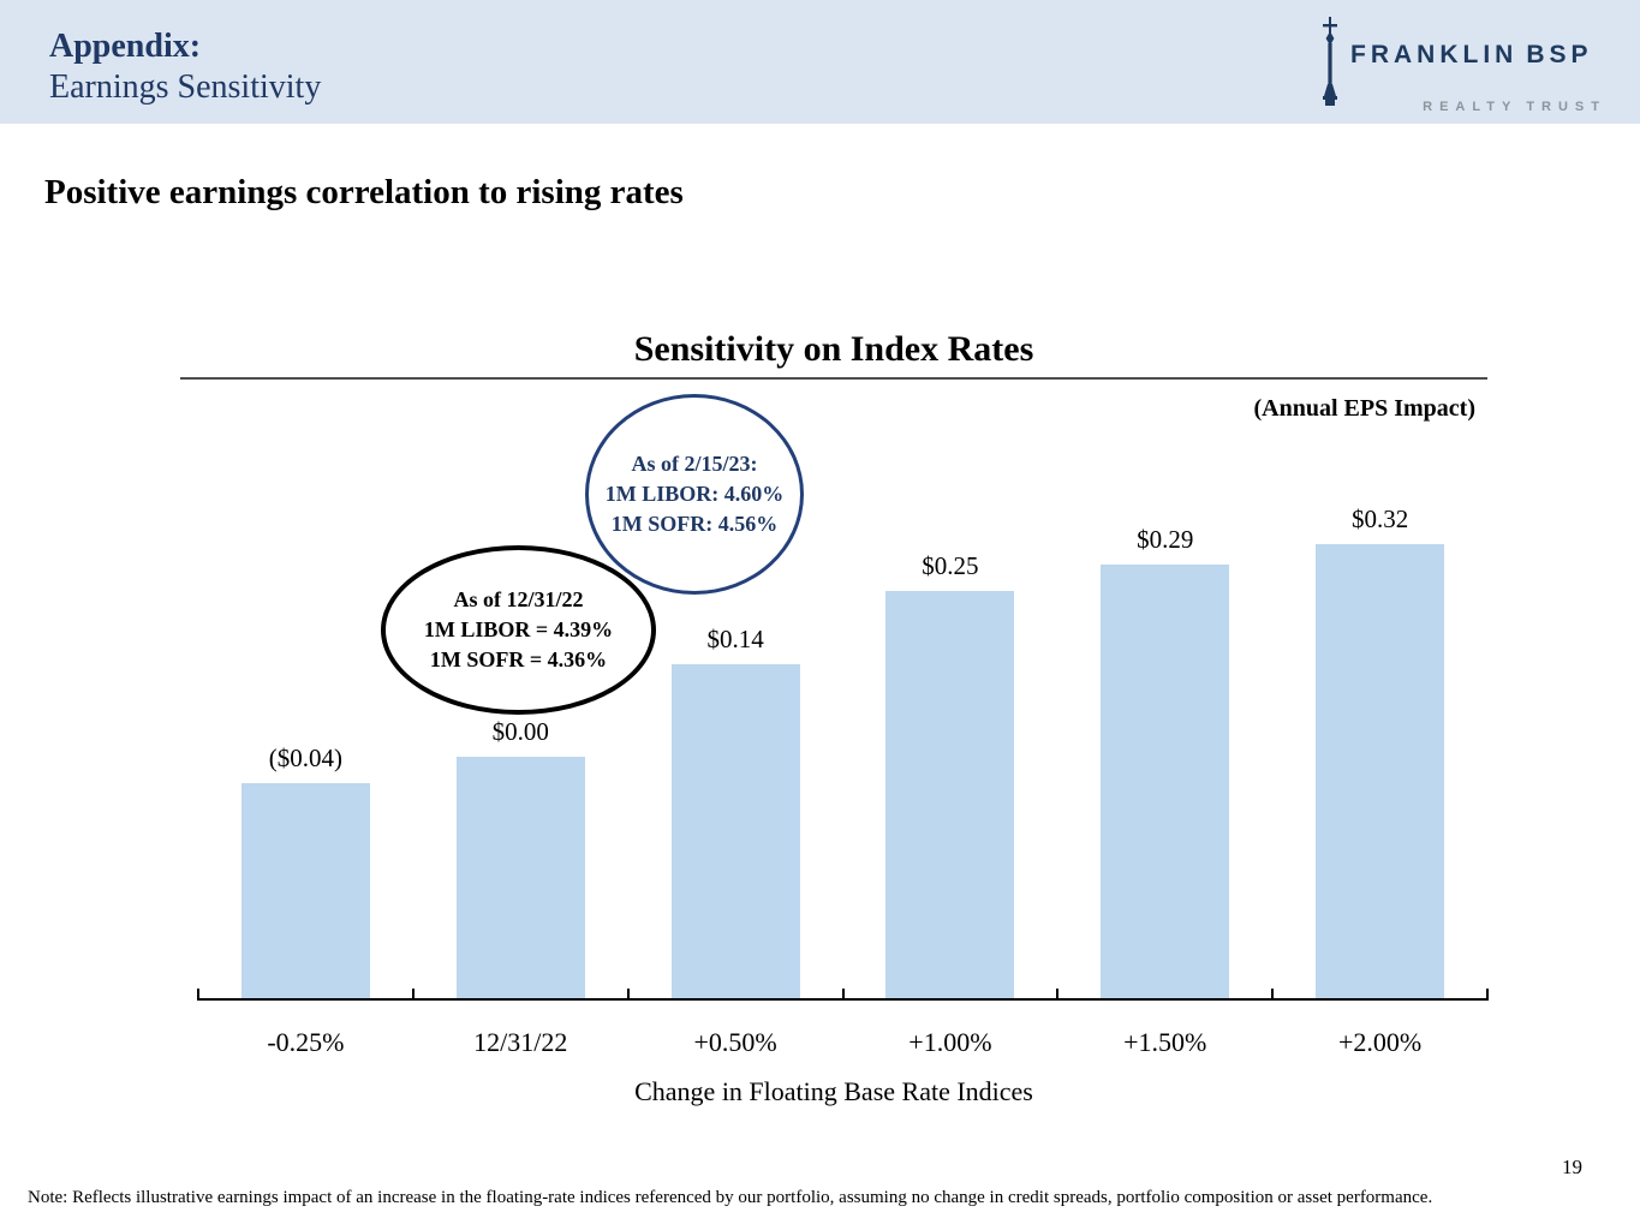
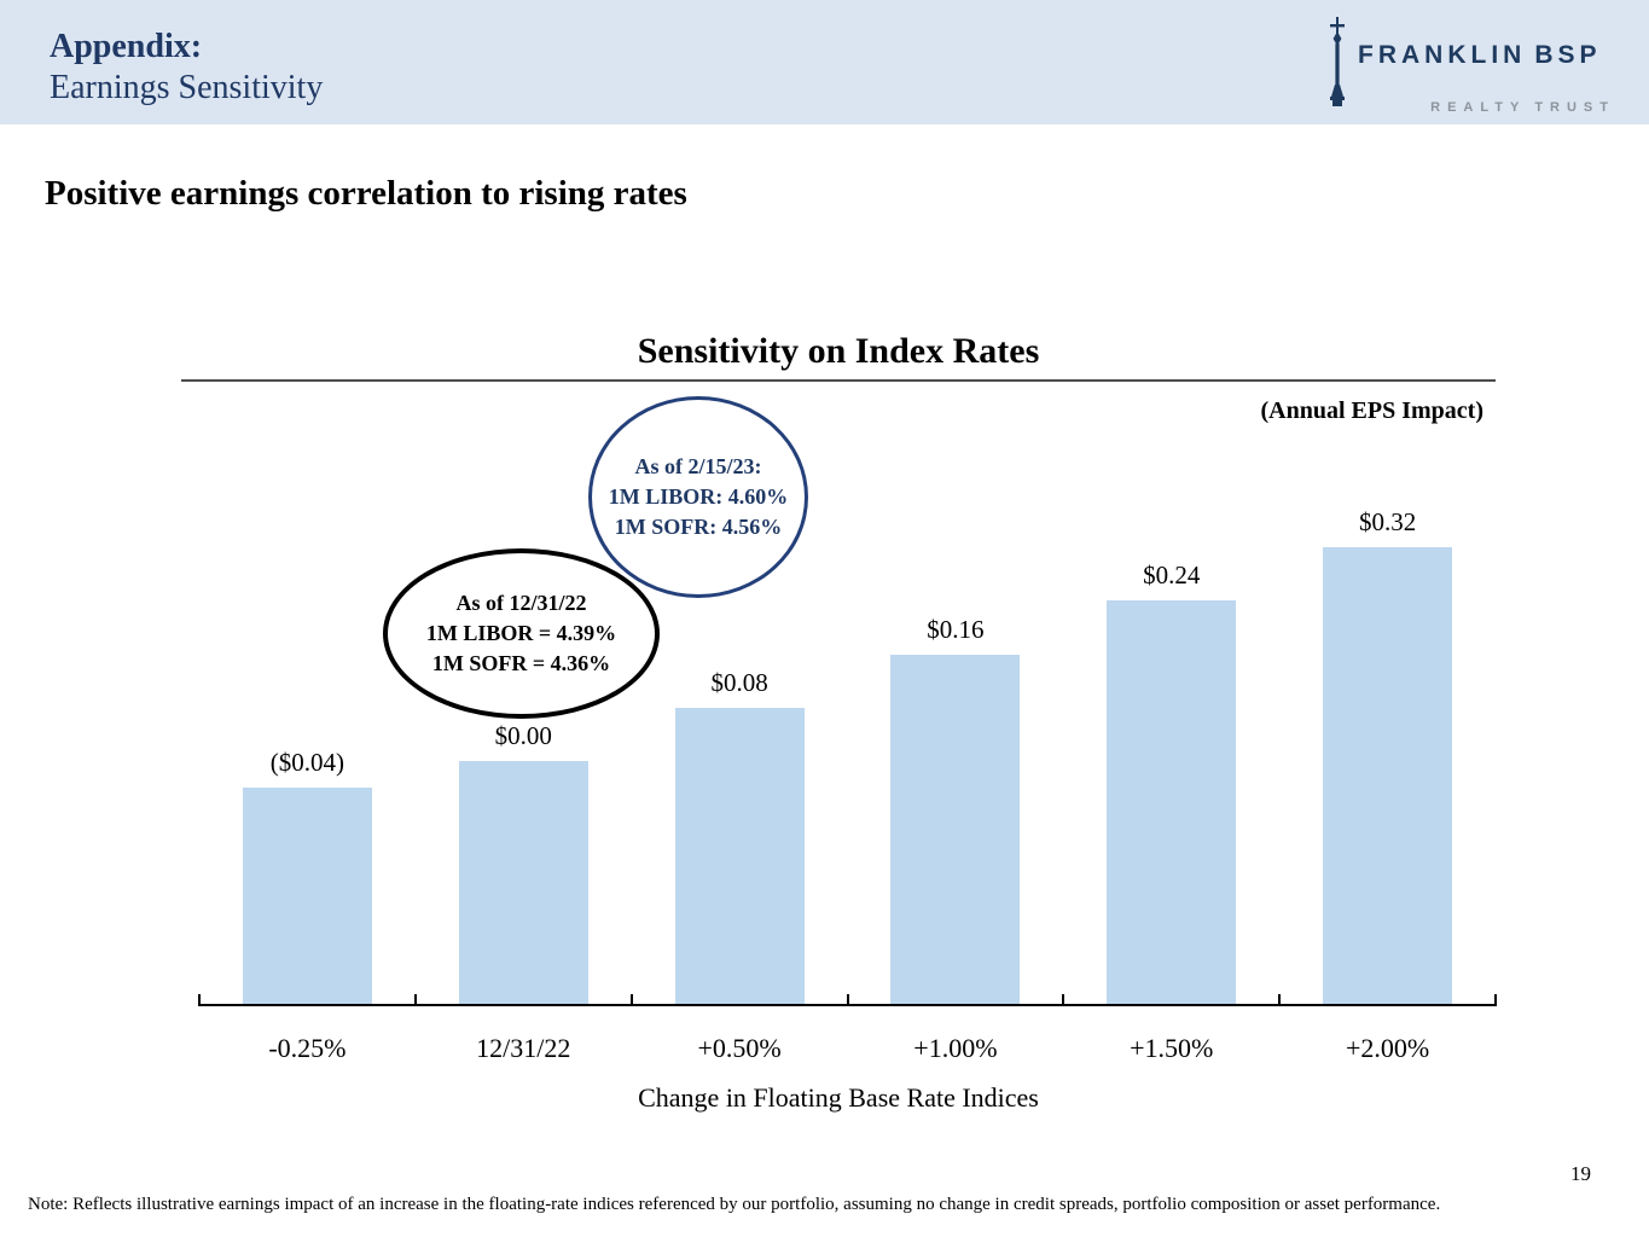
+0.50%: $0.14 -> $0.08
+1.00%: $0.25 -> $0.16
+1.50%: $0.29 -> $0.24
